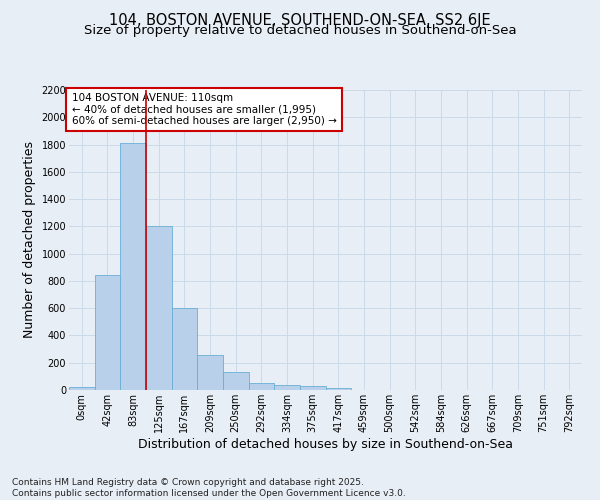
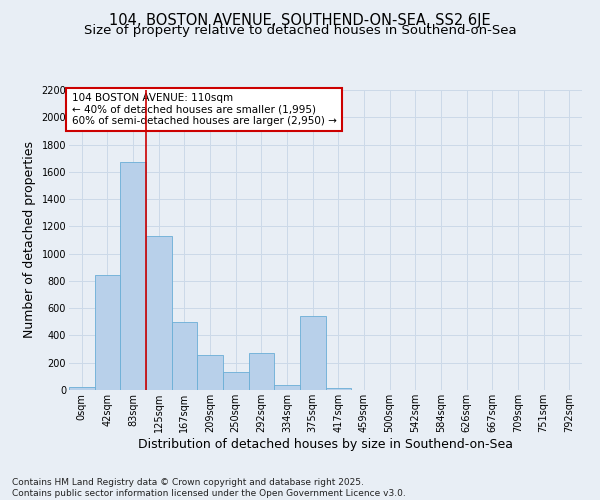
83sqm: 1810 -> 1670
125sqm: 1200 -> 1130
167sqm: 600 -> 500
292sqm: 50 -> 270
375sqm: 30 -> 540
